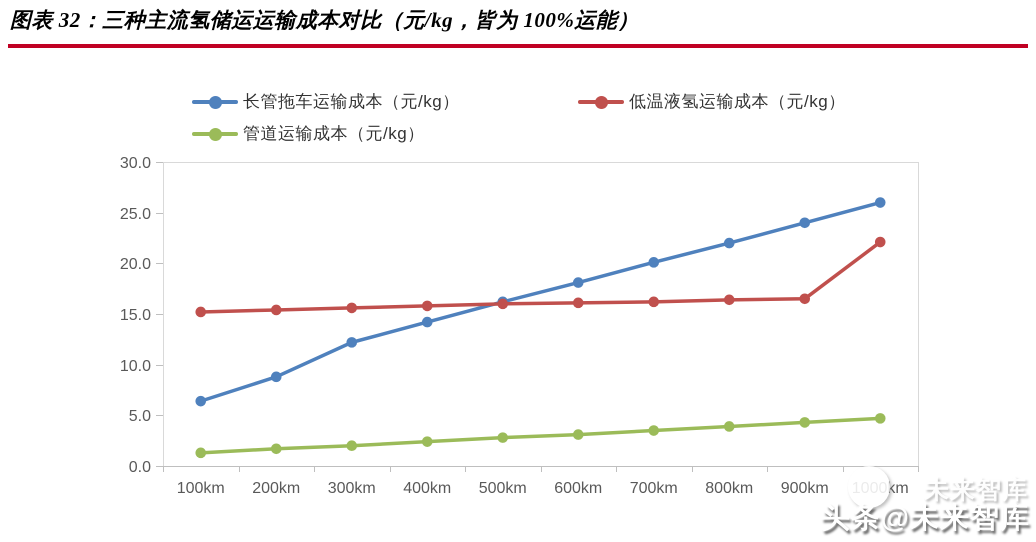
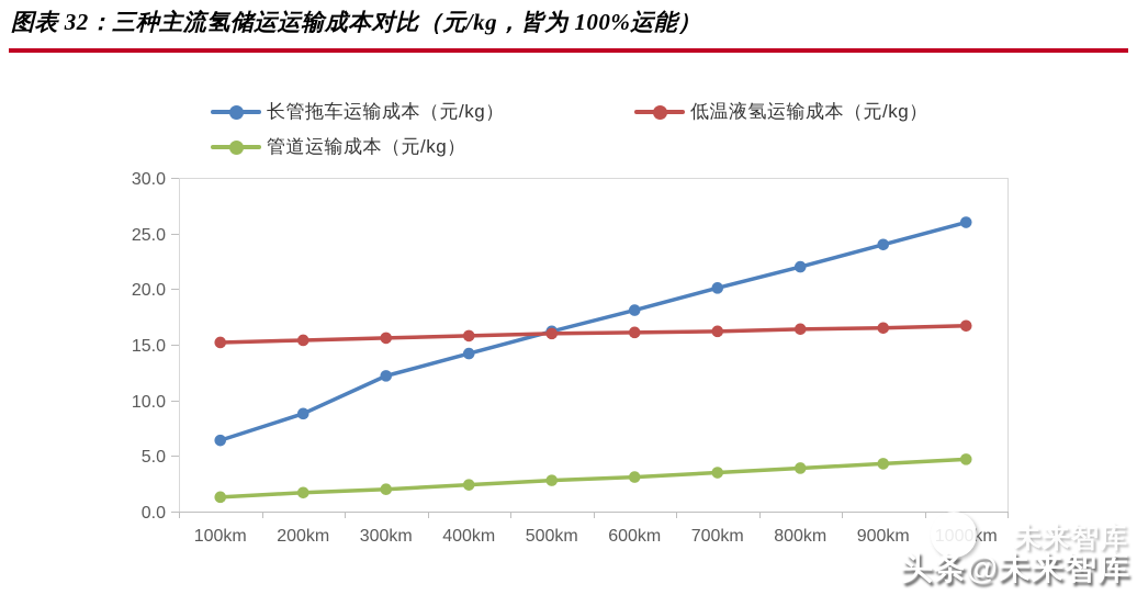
低温液氢运输成本（元/kg）/1000km: 22.1 -> 16.7
